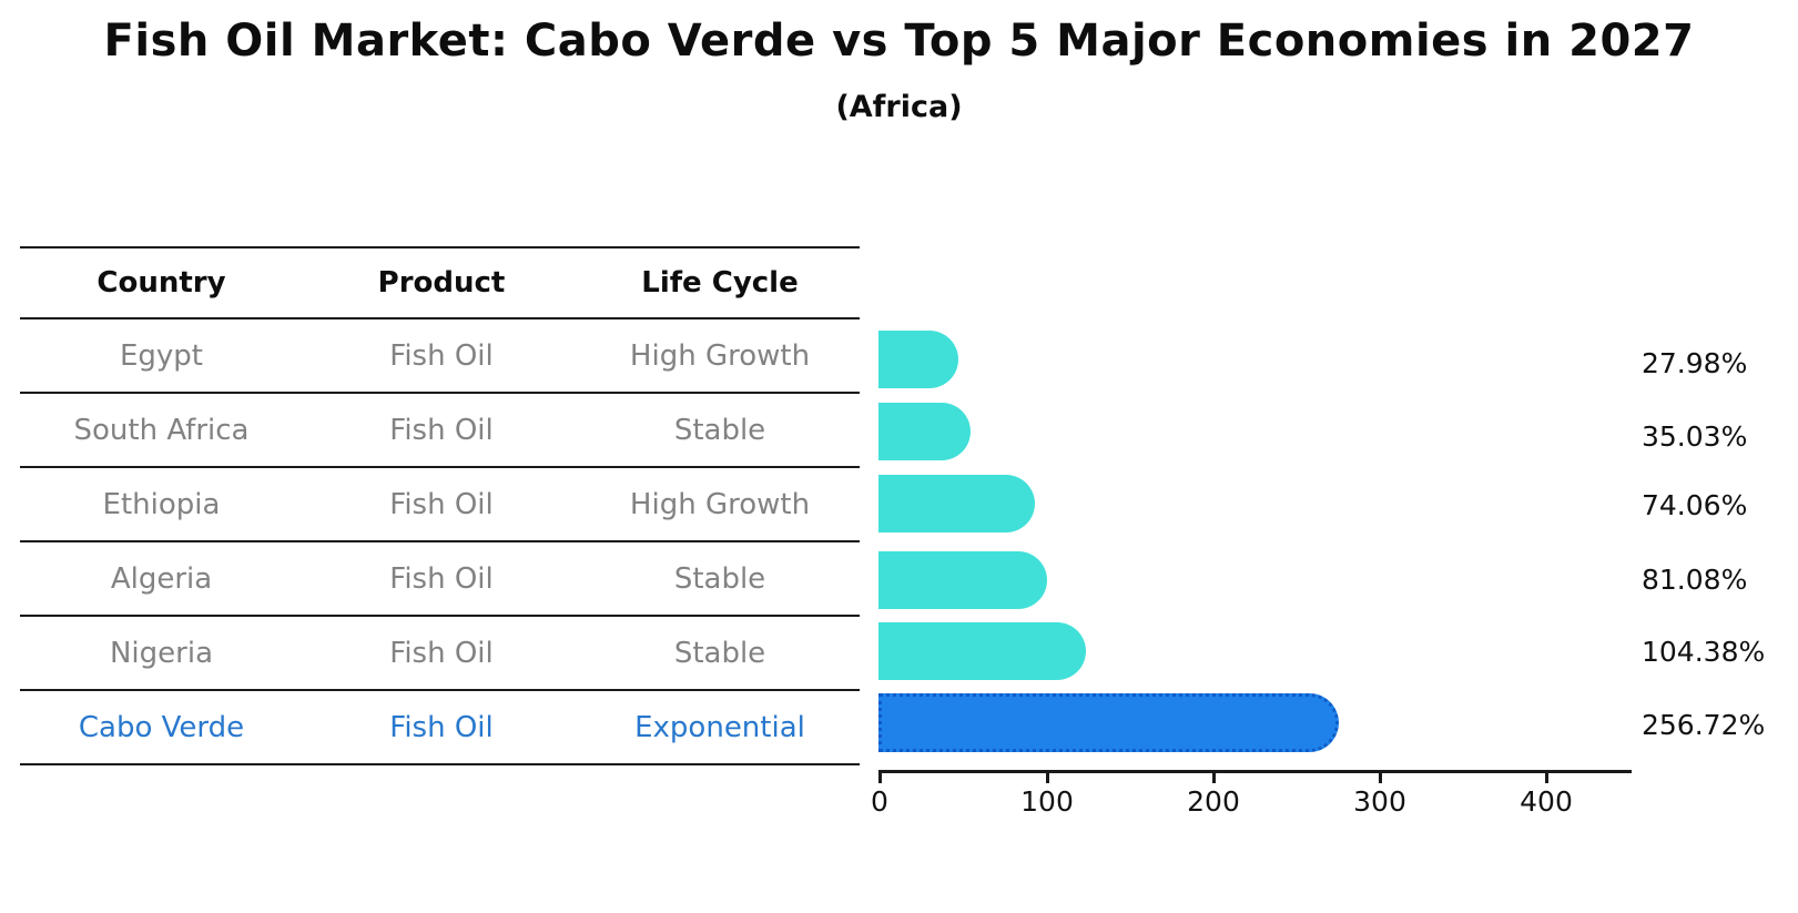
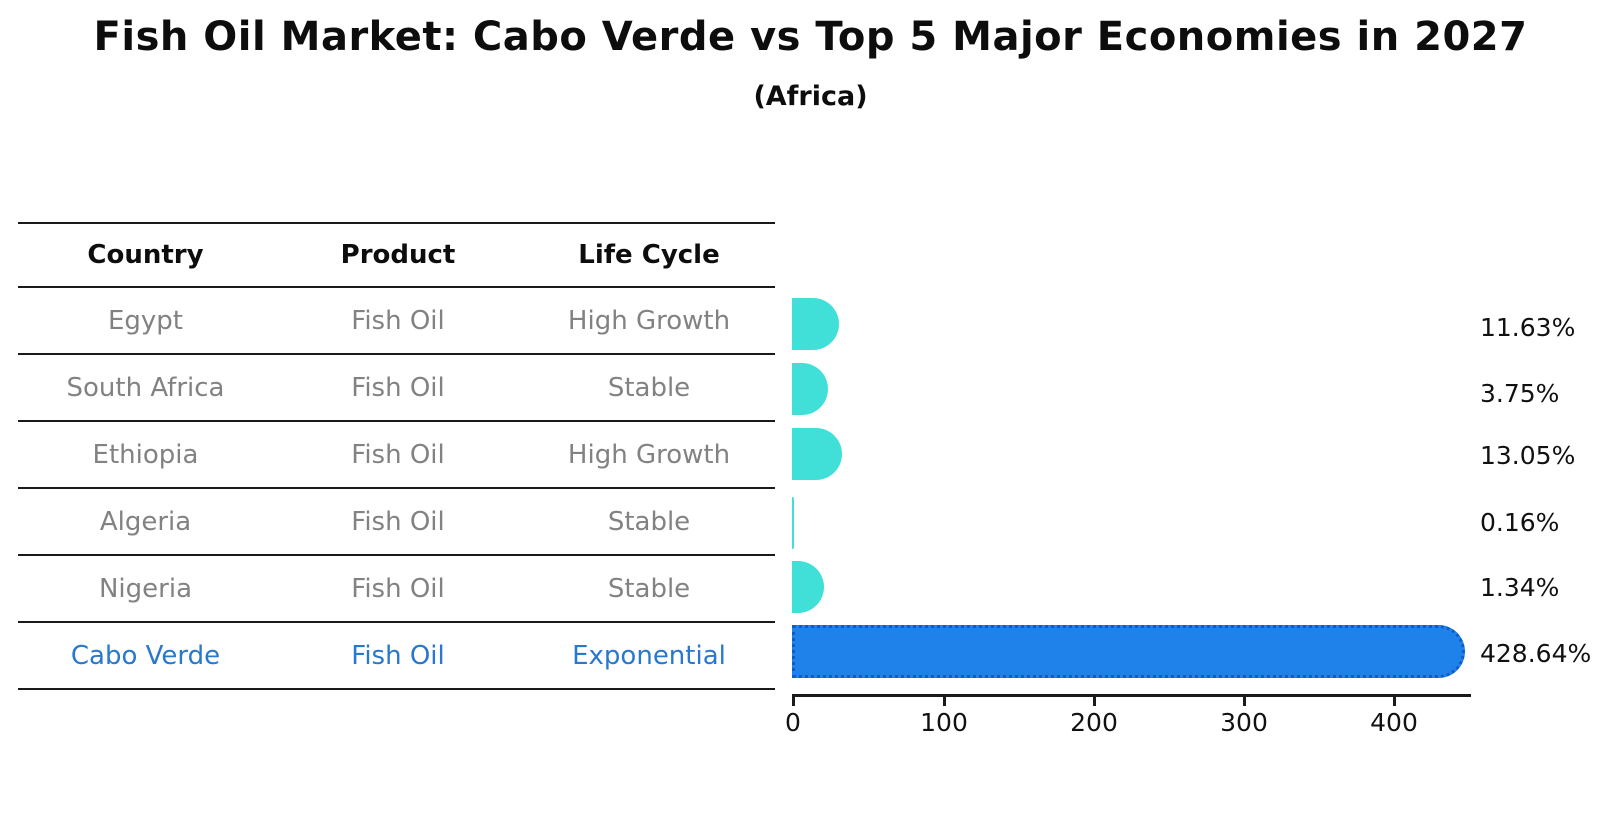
Egypt: 27.98% -> 11.63%
South Africa: 35.03% -> 3.75%
Ethiopia: 74.06% -> 13.05%
Algeria: 81.08% -> 0.16%
Nigeria: 104.38% -> 1.34%
Cabo Verde: 256.72% -> 428.64%
